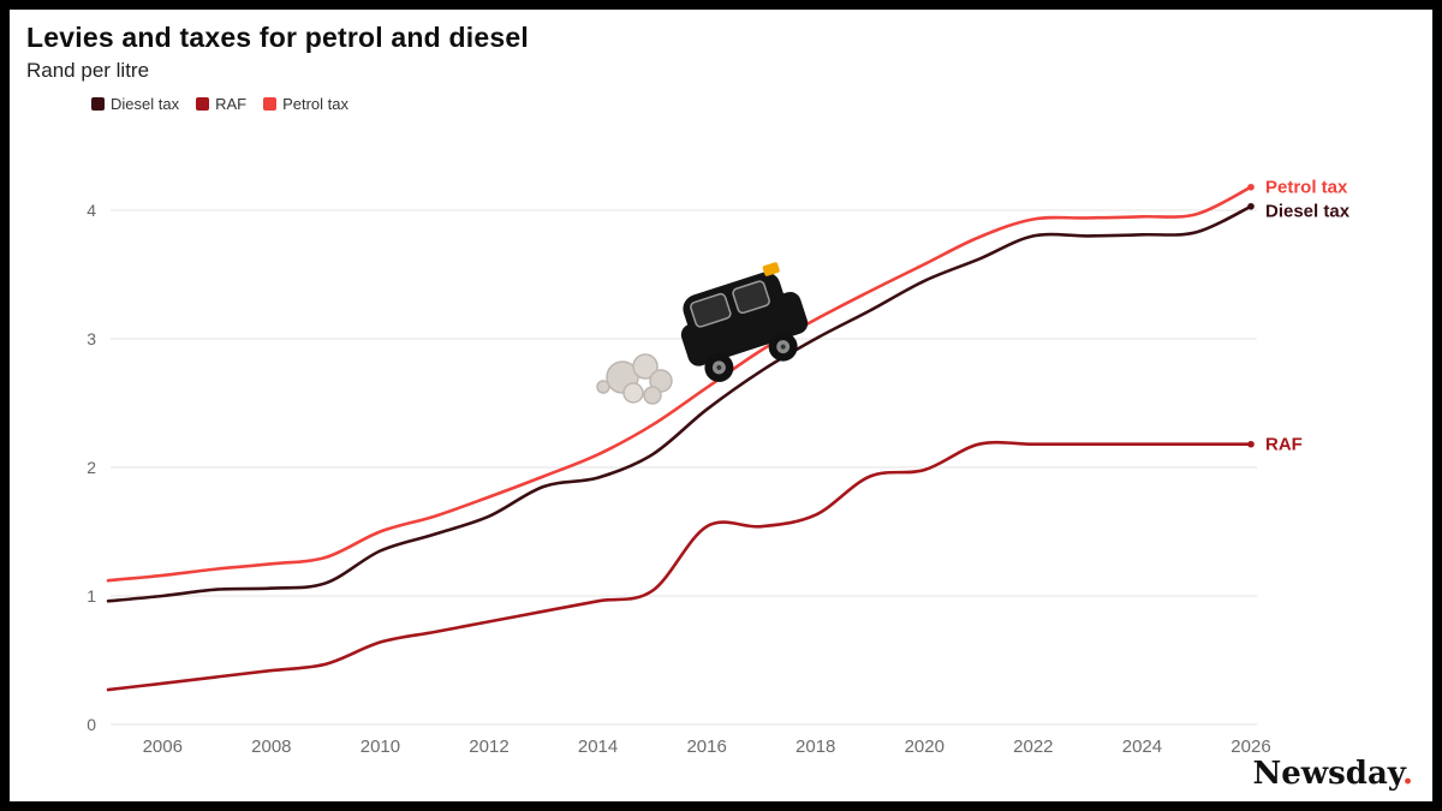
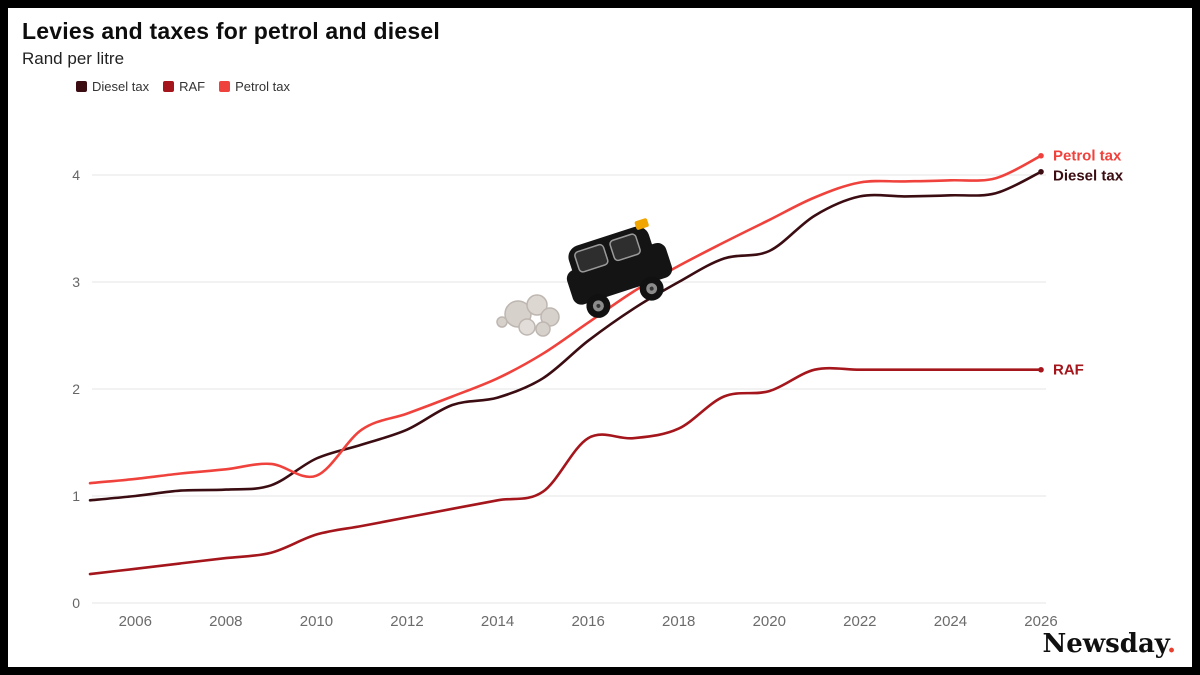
Petrol tax/2010: 1.50 -> 1.19
Diesel tax/2020: 3.45 -> 3.29
